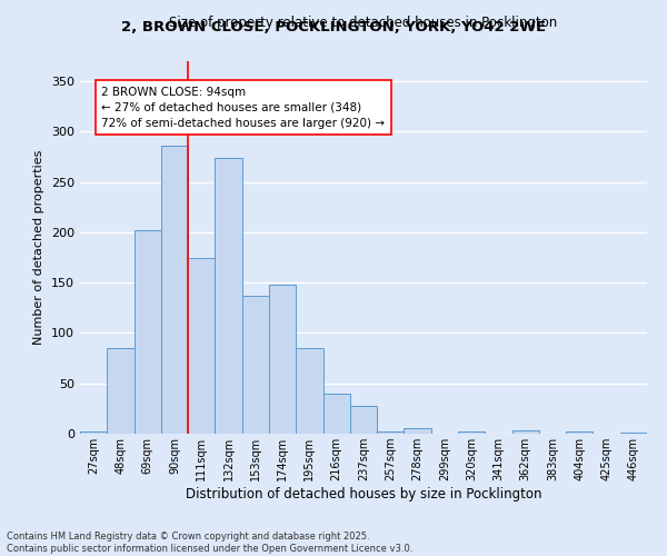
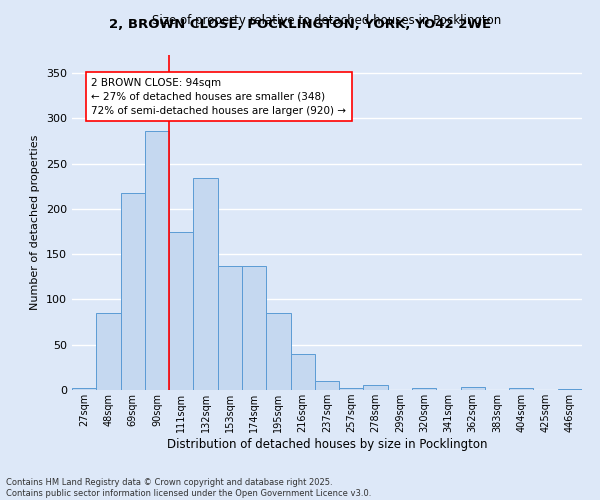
69sqm: 202 -> 218
132sqm: 274 -> 234
174sqm: 148 -> 137
237sqm: 28 -> 10
